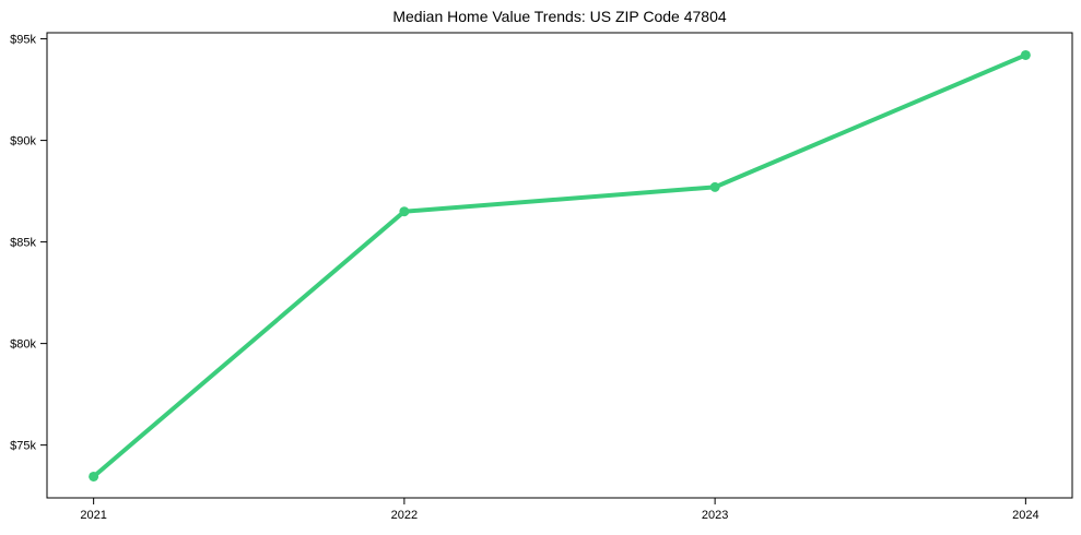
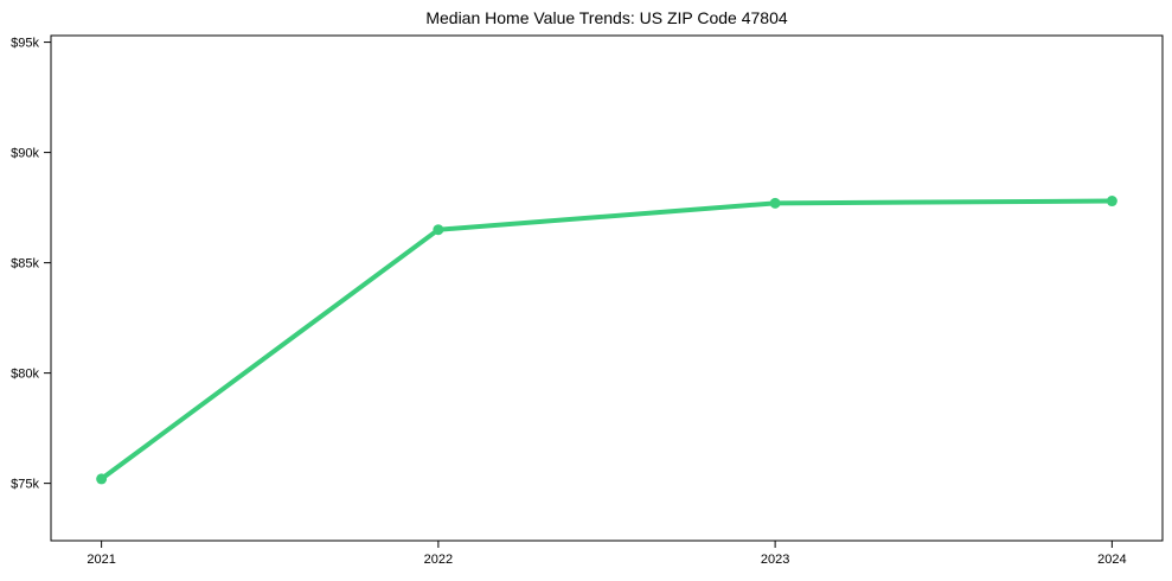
2021: $73.4k -> $75.2k
2024: $94.2k -> $87.8k
